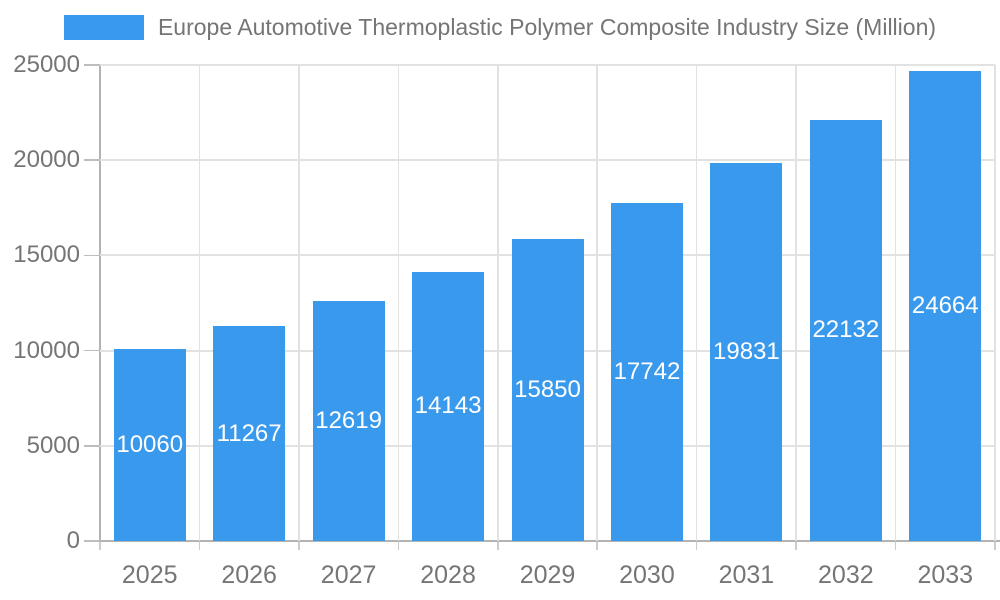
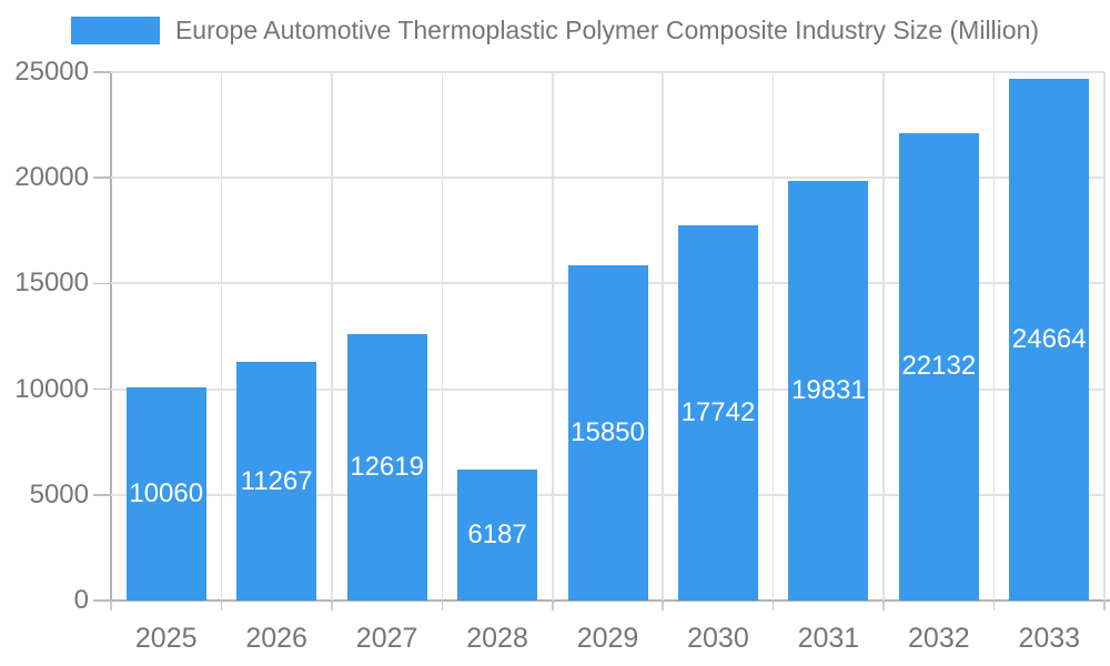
2028: 14143 -> 6187
